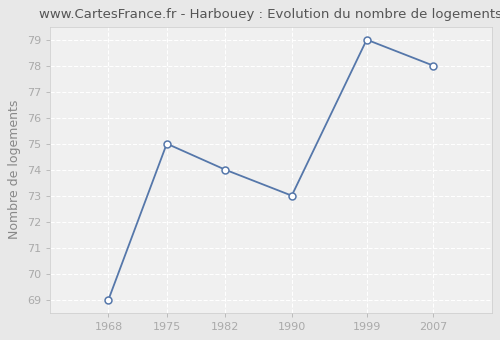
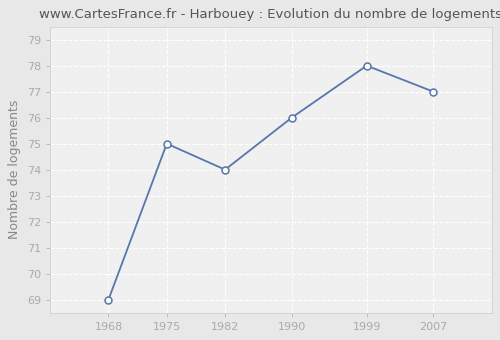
1990: 73 -> 76
1999: 79 -> 78
2007: 78 -> 77
